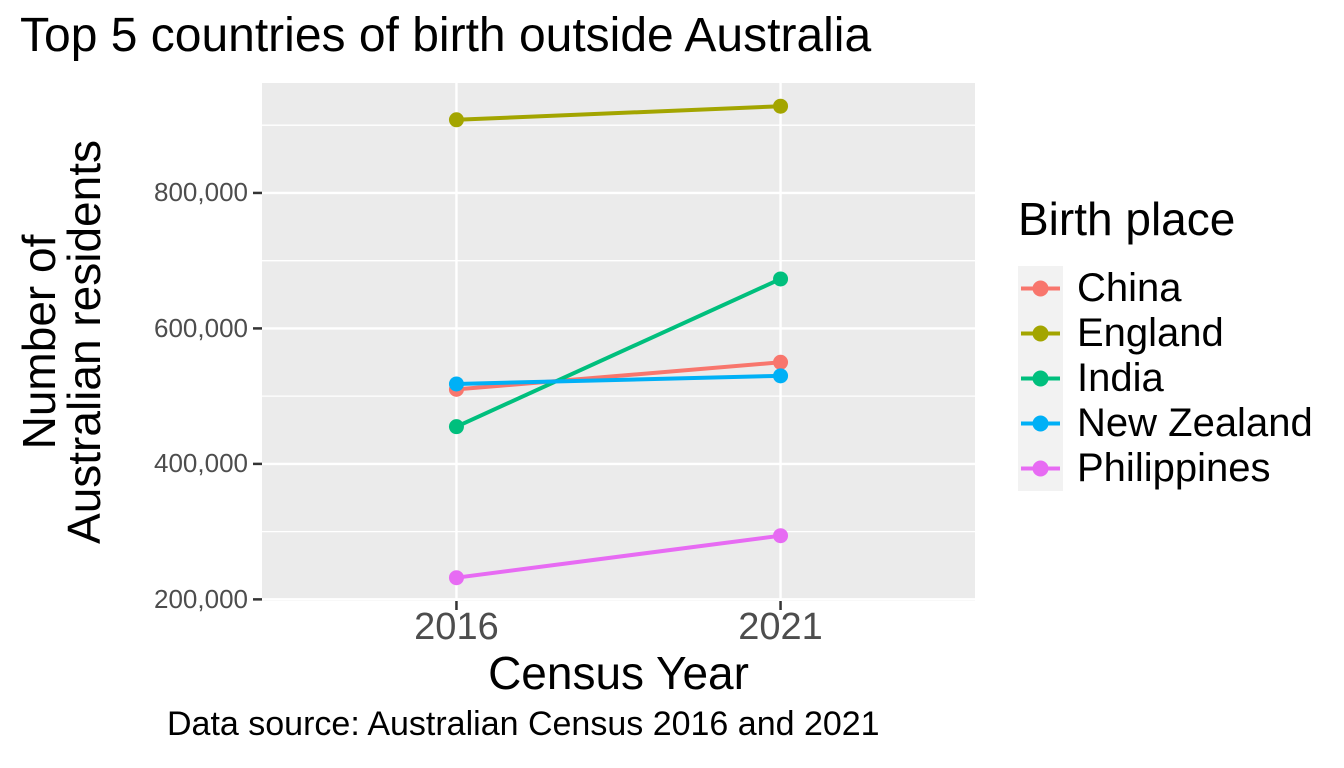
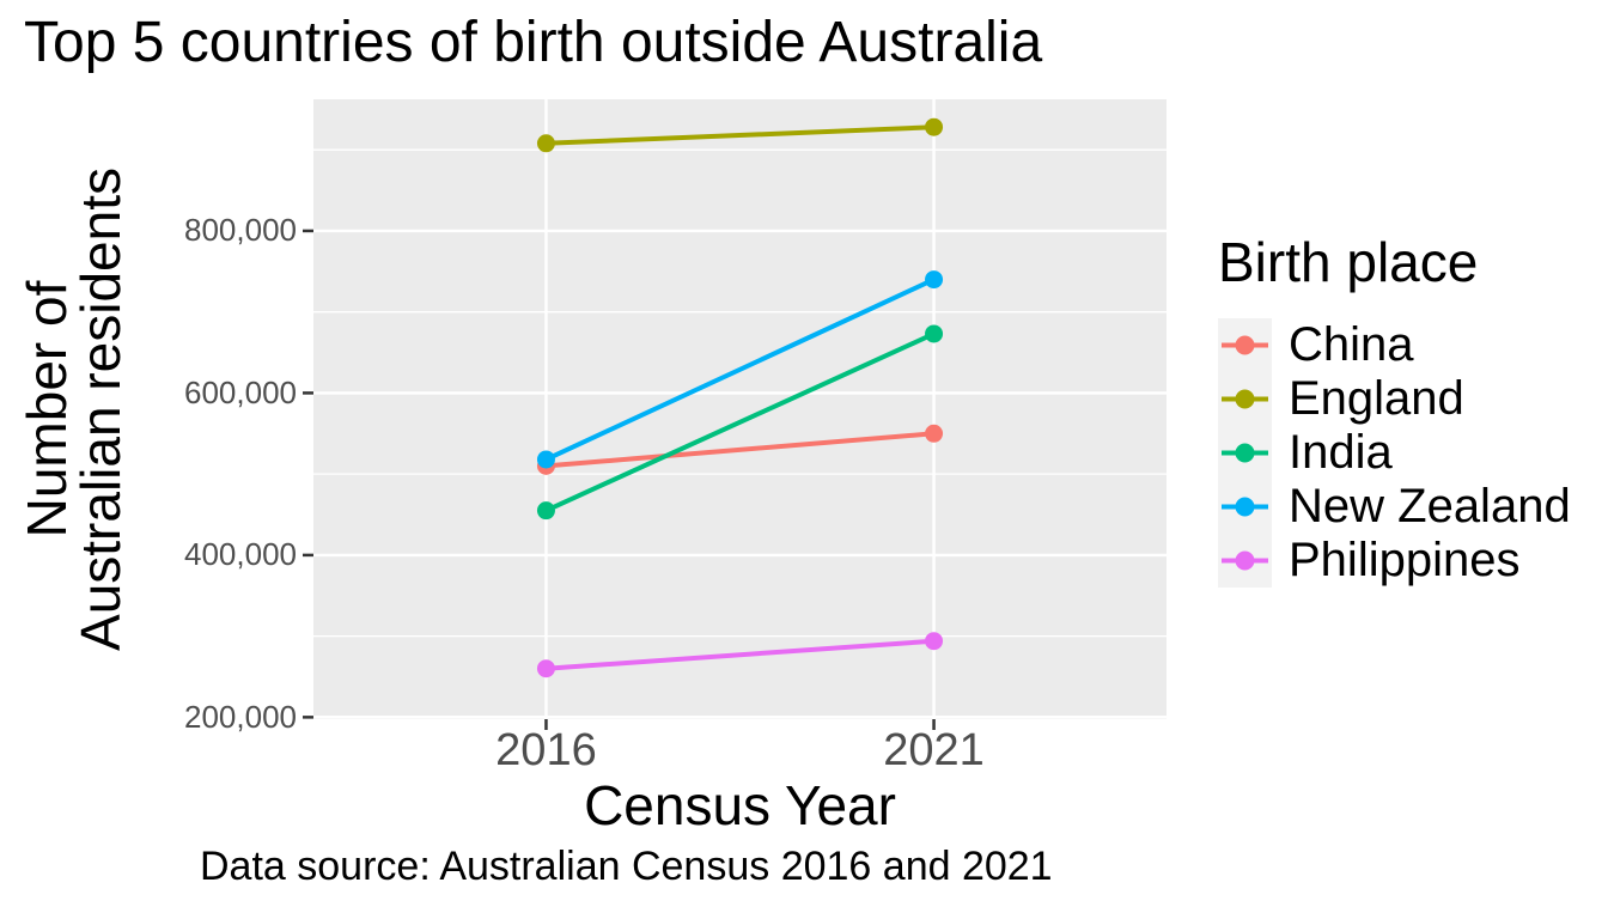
Philippines/2016: 230000 -> 260000
New Zealand/2021: 530000 -> 740000
